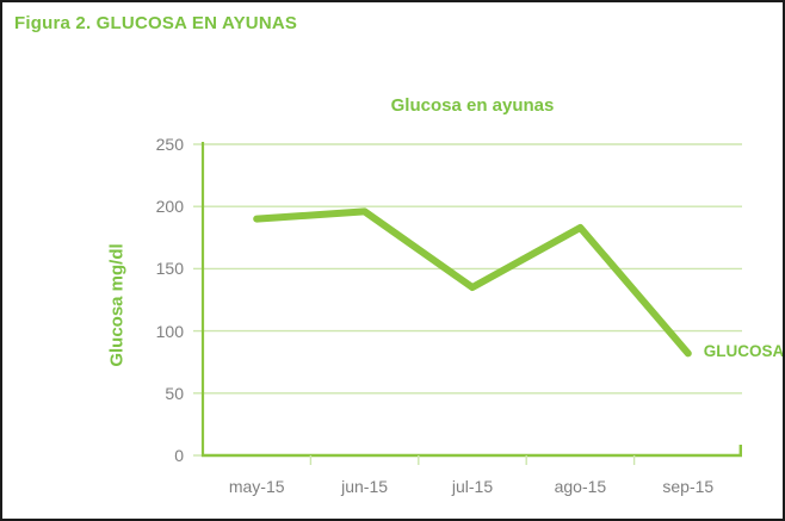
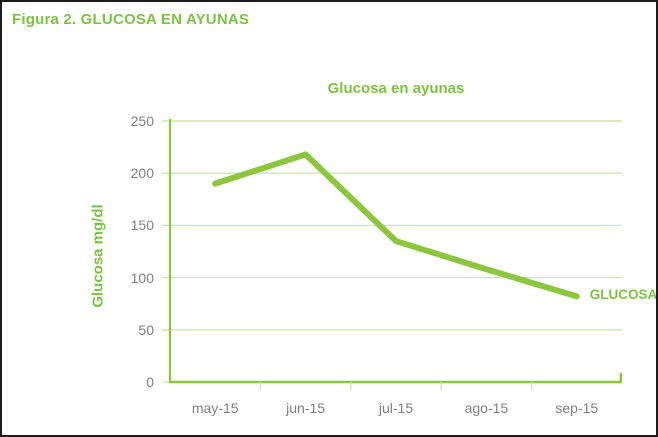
jun-15: 196 -> 218
ago-15: 183 -> 108
